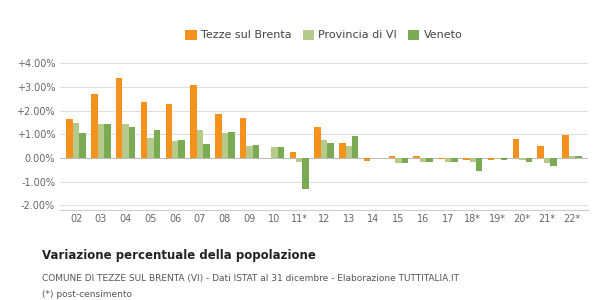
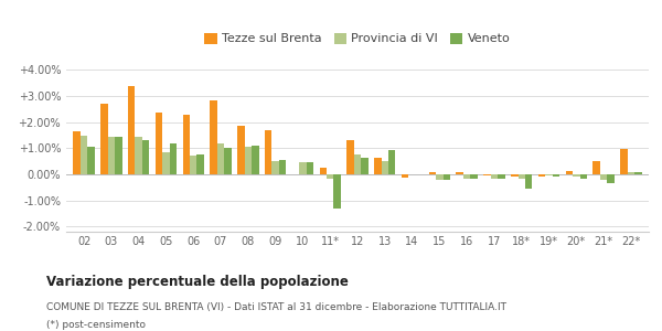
Tezze sul Brenta/07: 3.10% -> 2.85%
Veneto/07: 0.60% -> 1.00%
Tezze sul Brenta/20*: 0.80% -> 0.12%
